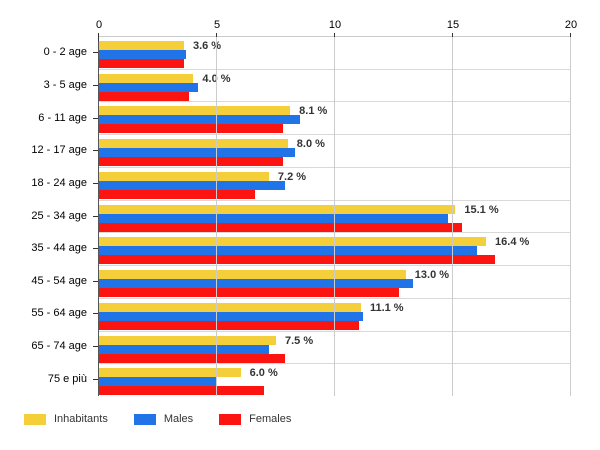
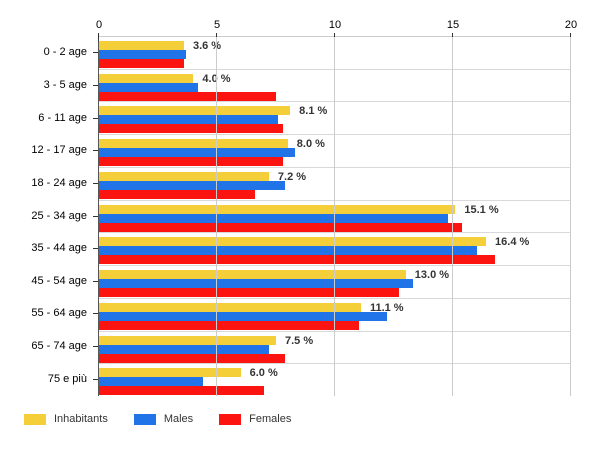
Females/3 - 5 age: 3.8 -> 7.5
Males/6 - 11 age: 8.5 -> 7.6
Males/55 - 64 age: 11.2 -> 12.2
Males/75 e più: 5.0 -> 4.4
